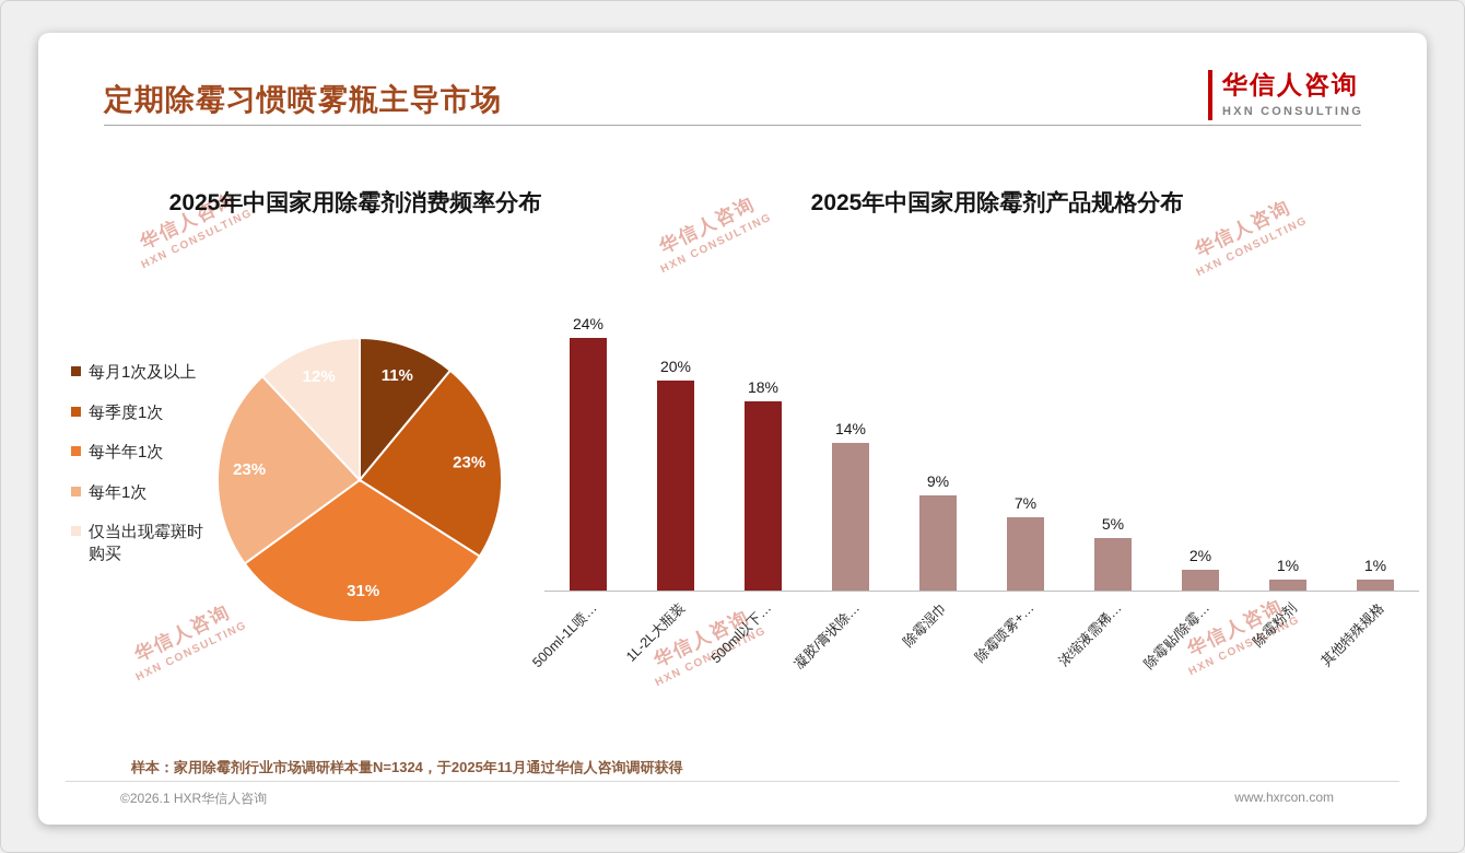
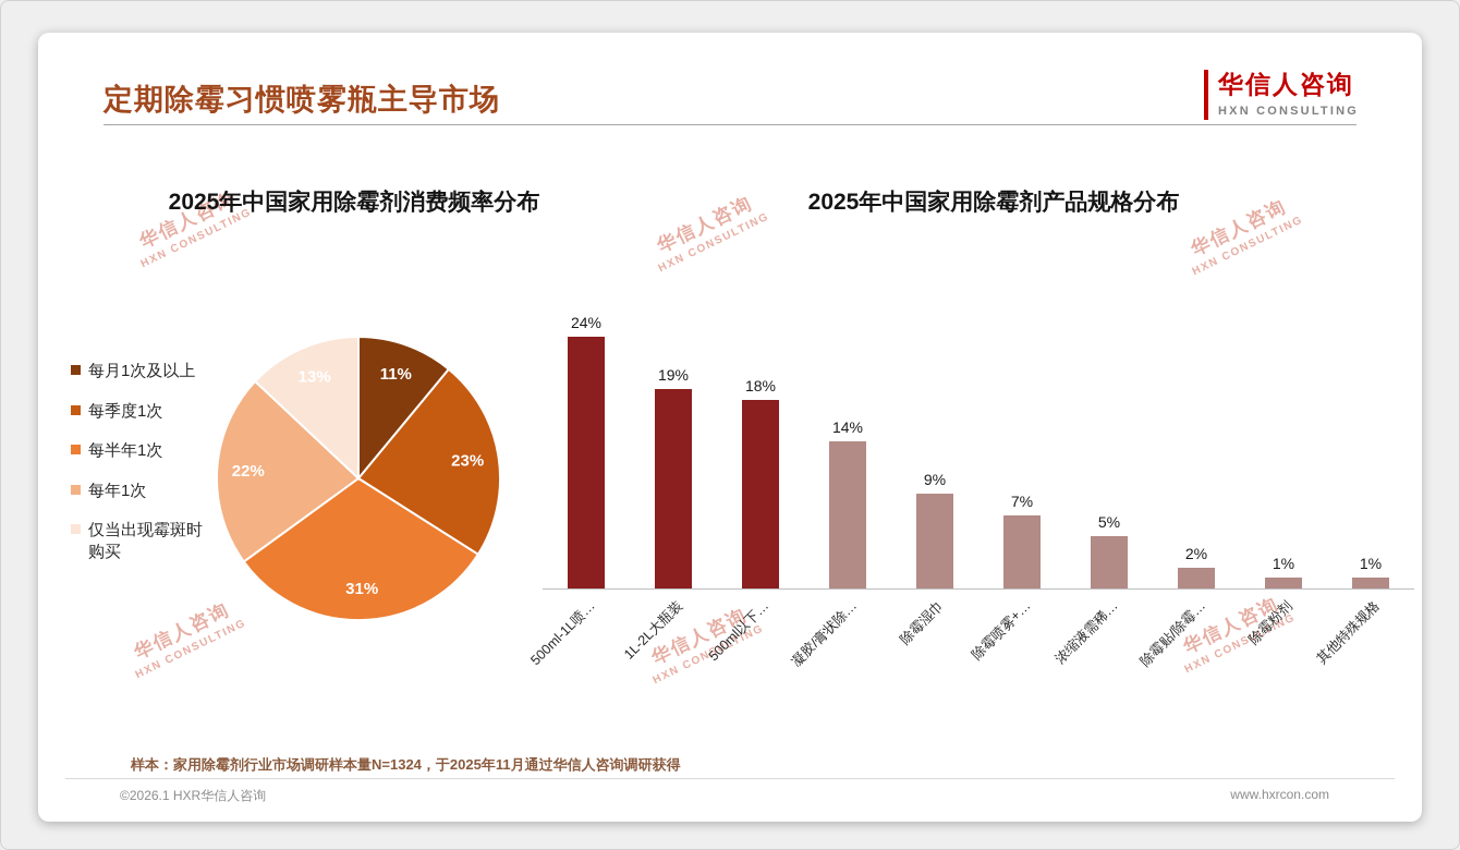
2025年中国家用除霉剂消费频率分布/每年1次: 23% -> 22%
2025年中国家用除霉剂消费频率分布/仅当出现霉斑时购买: 12% -> 13%
2025年中国家用除霉剂产品规格分布/1L-2L大瓶装: 20% -> 19%
